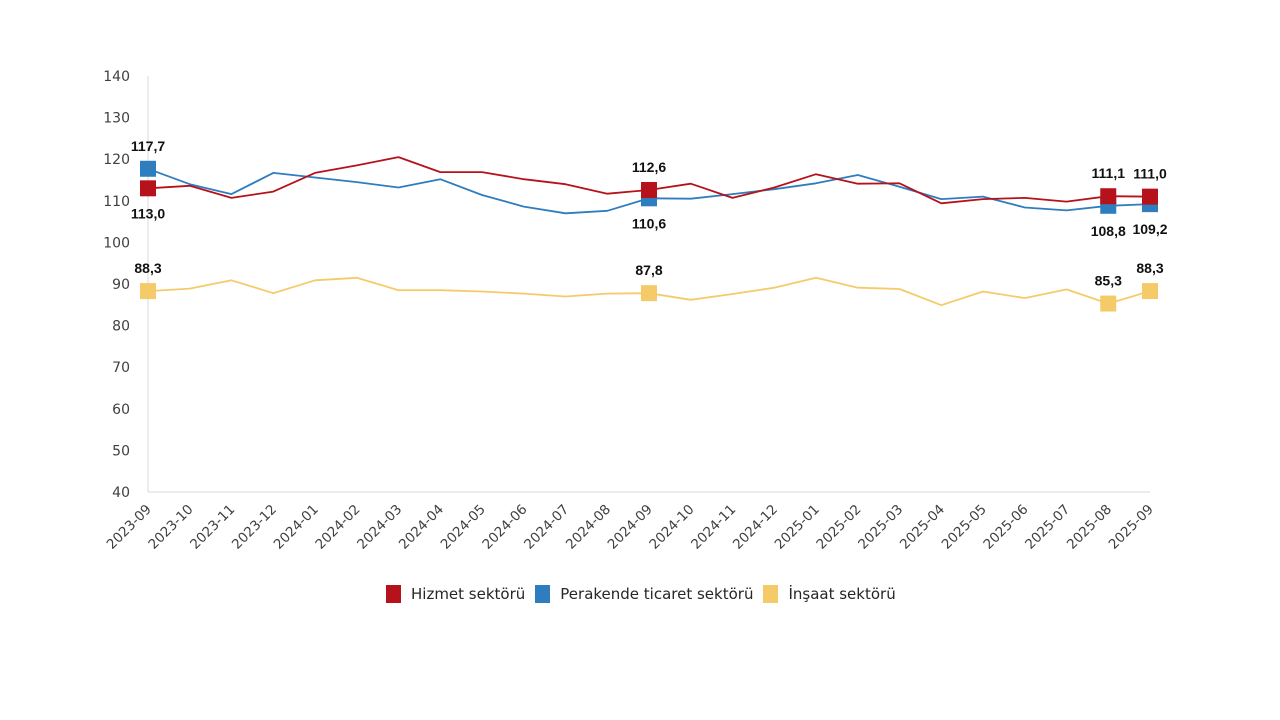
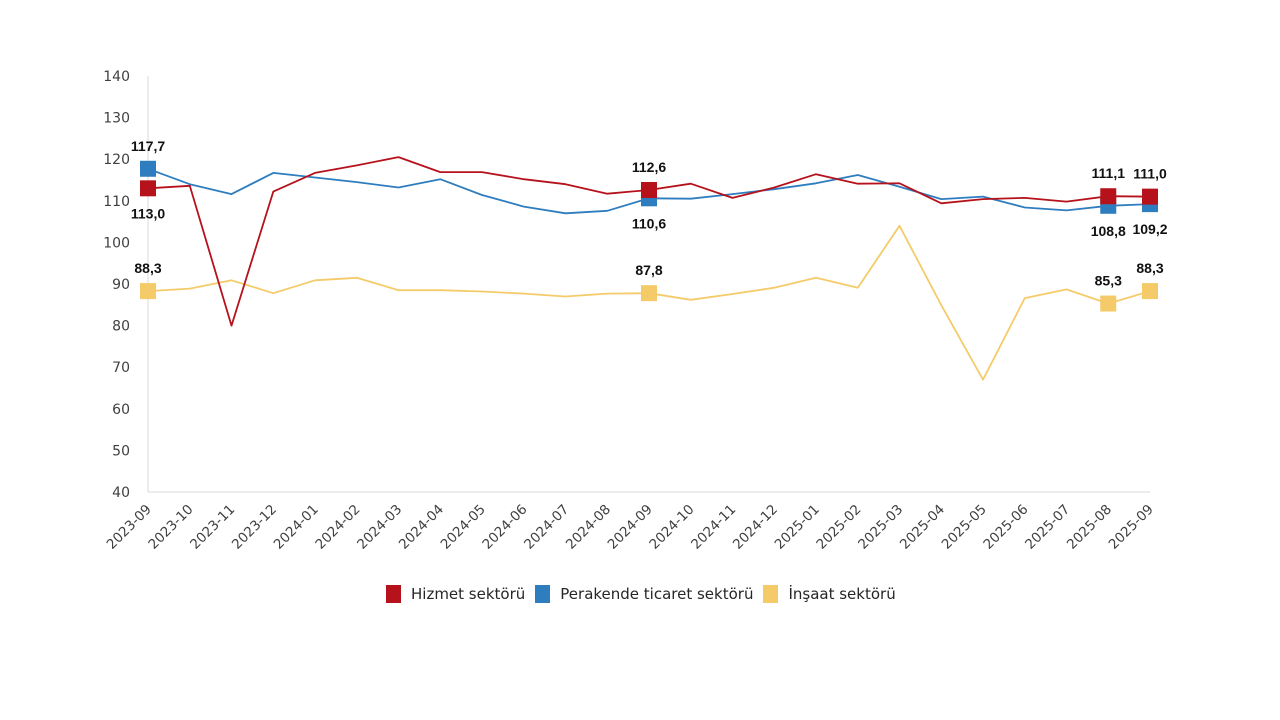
Hizmet sektörü/2023-11: 111 -> 80
İnşaat sektörü/2025-03: 89 -> 104
İnşaat sektörü/2025-05: 88 -> 67
